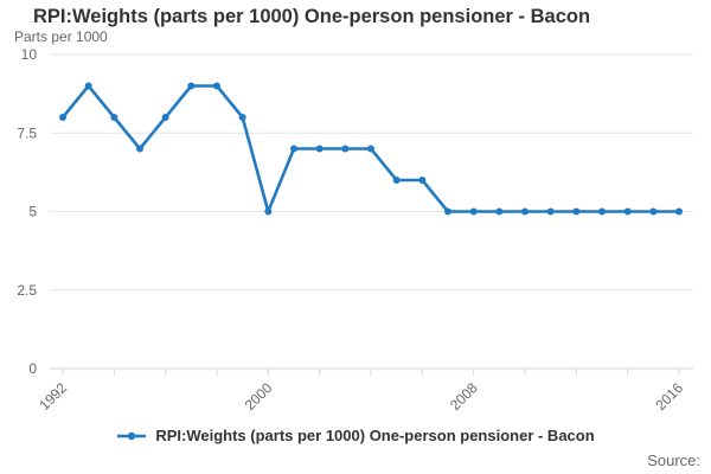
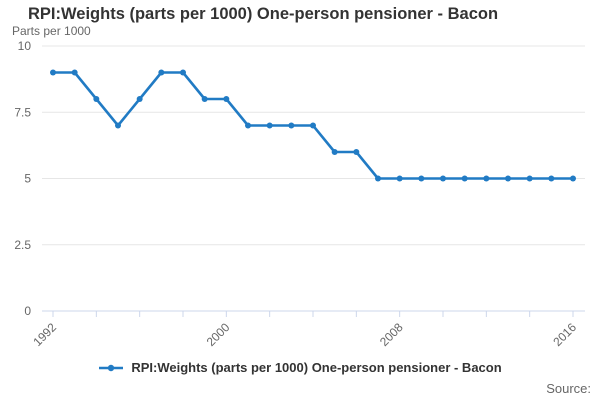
1992: 8 -> 9
2000: 5 -> 8
